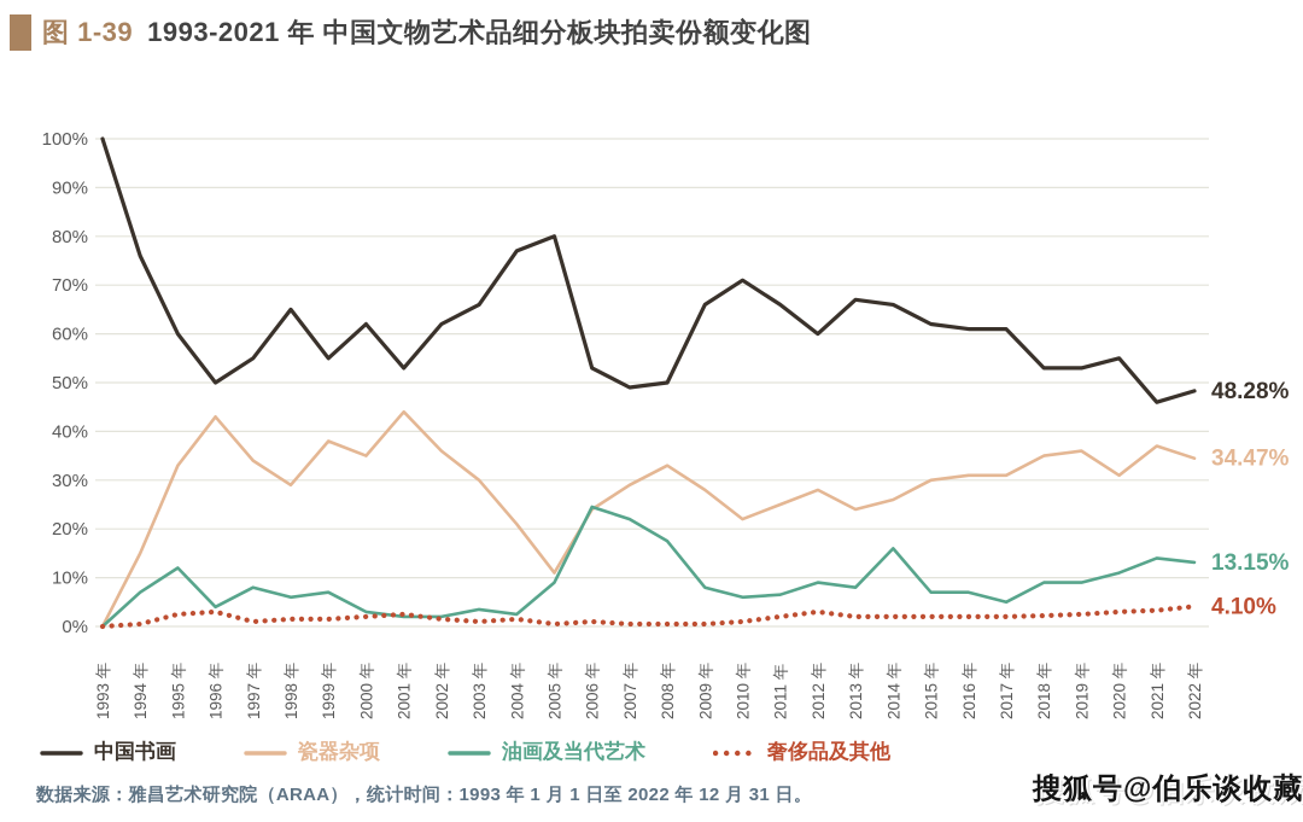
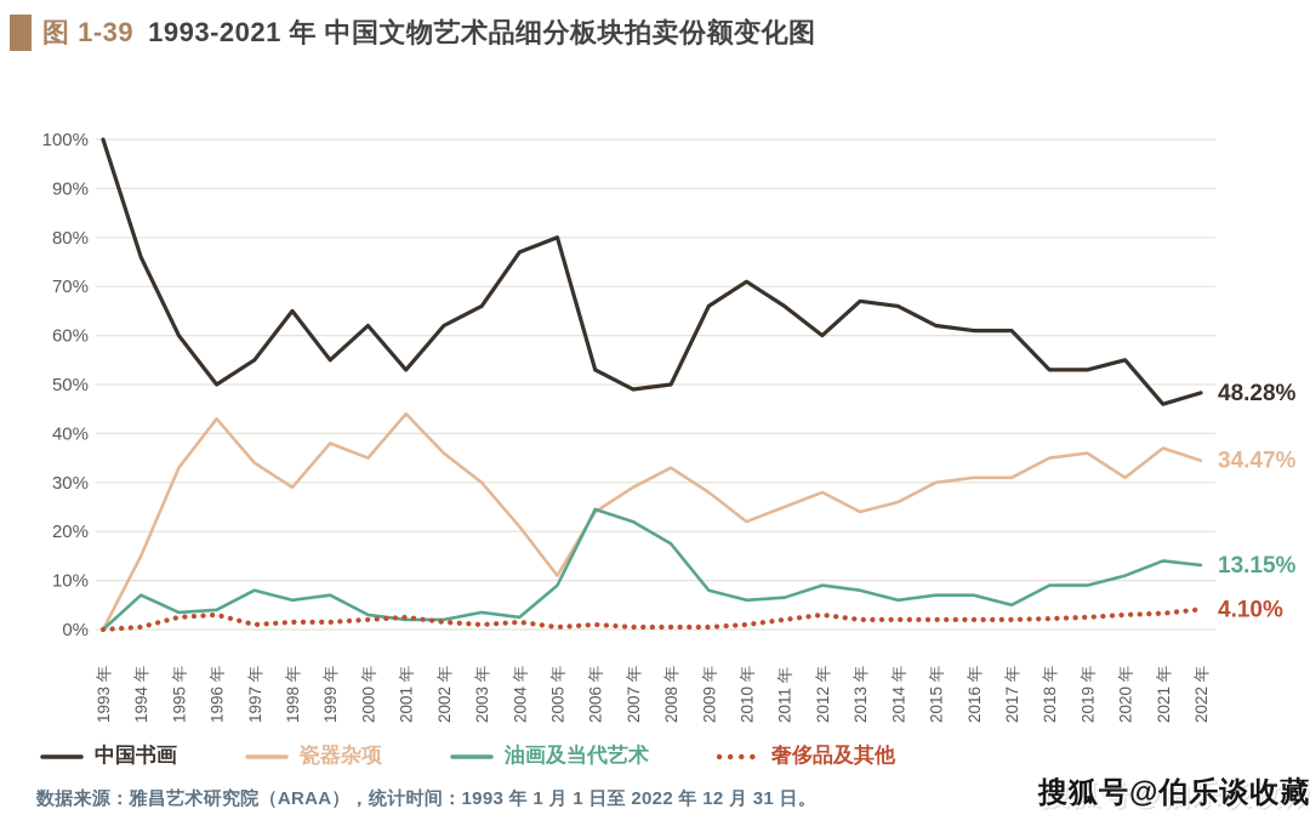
油画及当代艺术/1995 年: 12% -> 4%
油画及当代艺术/2014 年: 16% -> 6%
